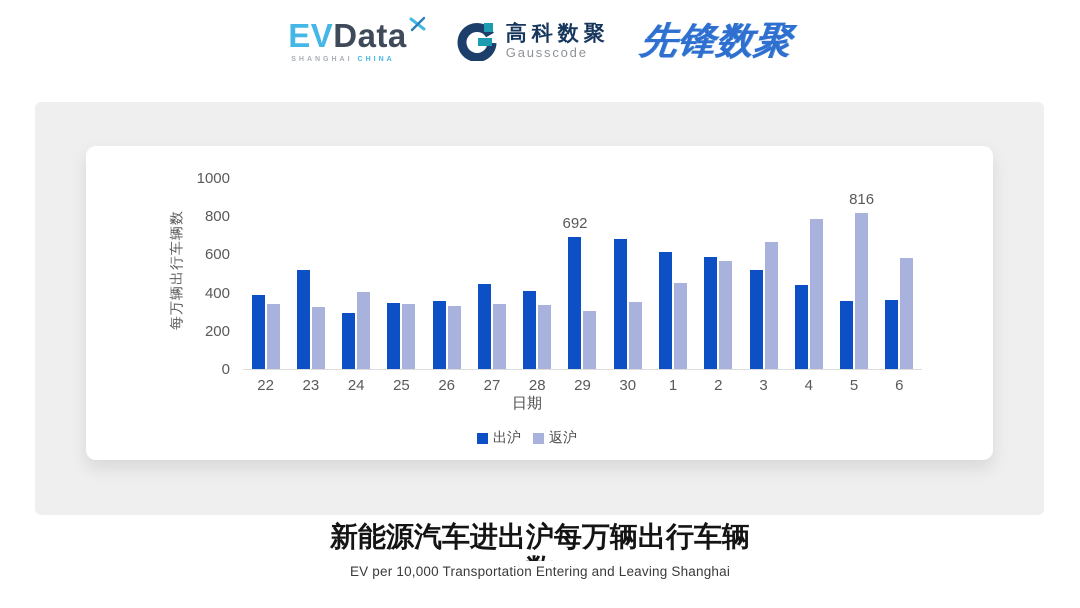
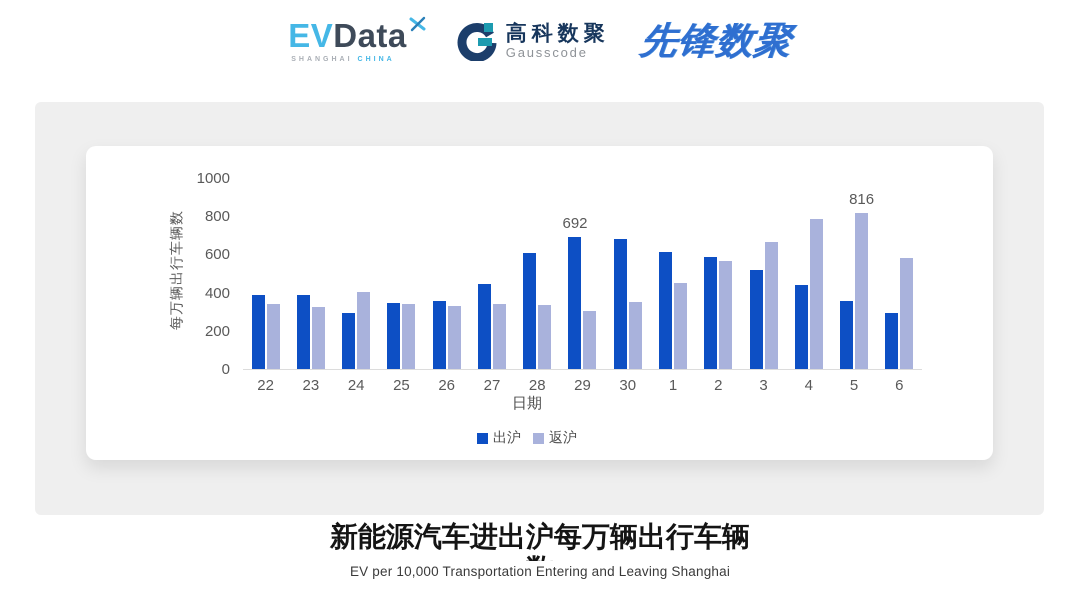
出沪/23: 520 -> 380
出沪/28: 410 -> 610
出沪/6: 360 -> 290
